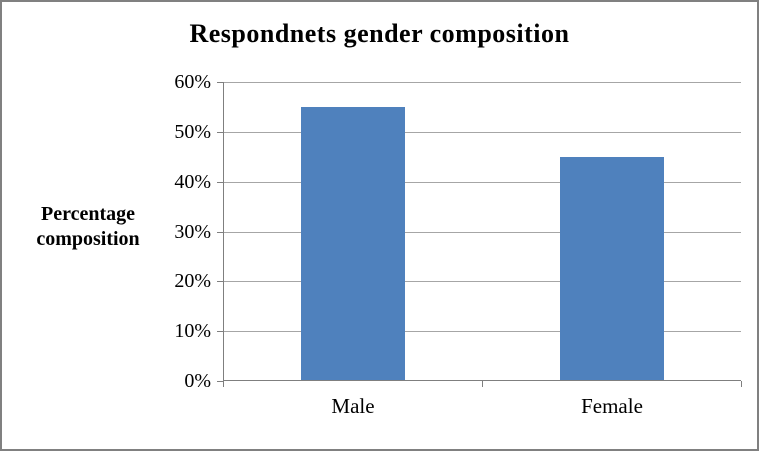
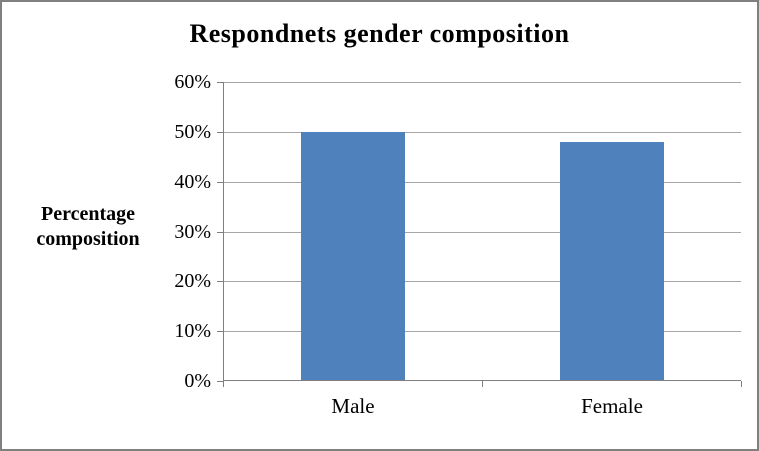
Male: 55% -> 50%
Female: 45% -> 48%
